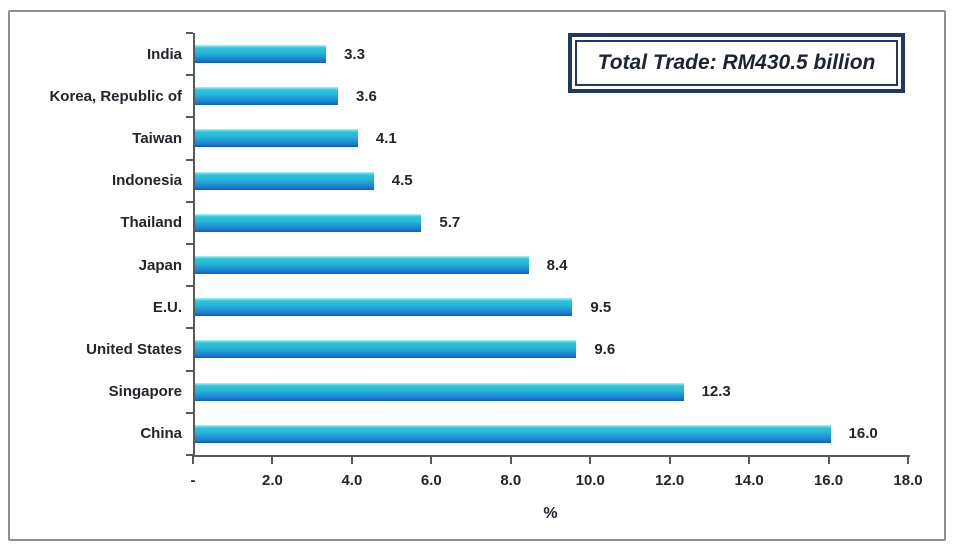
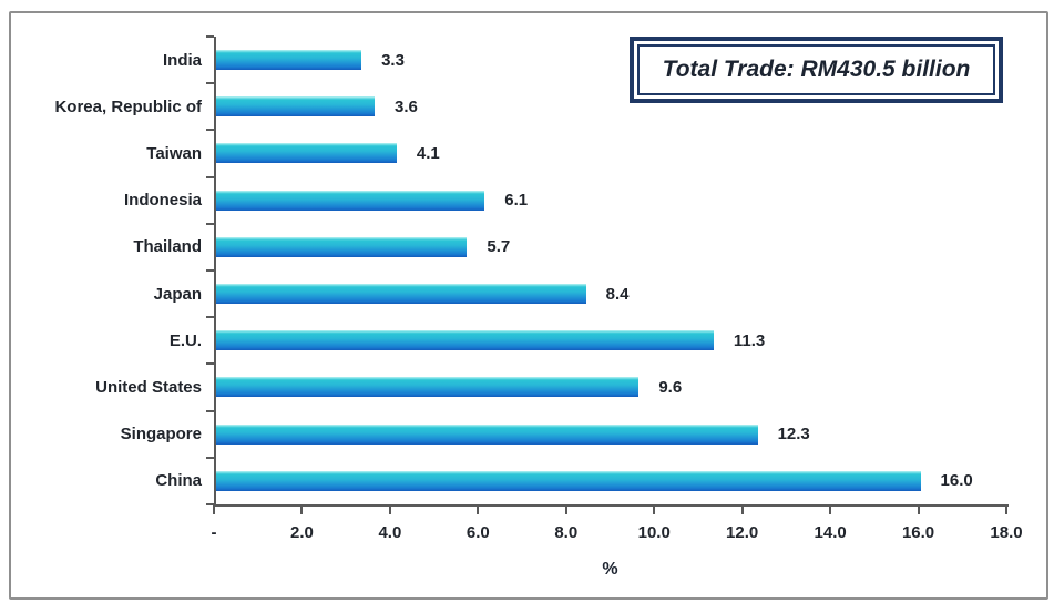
Indonesia: 4.5 -> 6.1
E.U.: 9.5 -> 11.3
